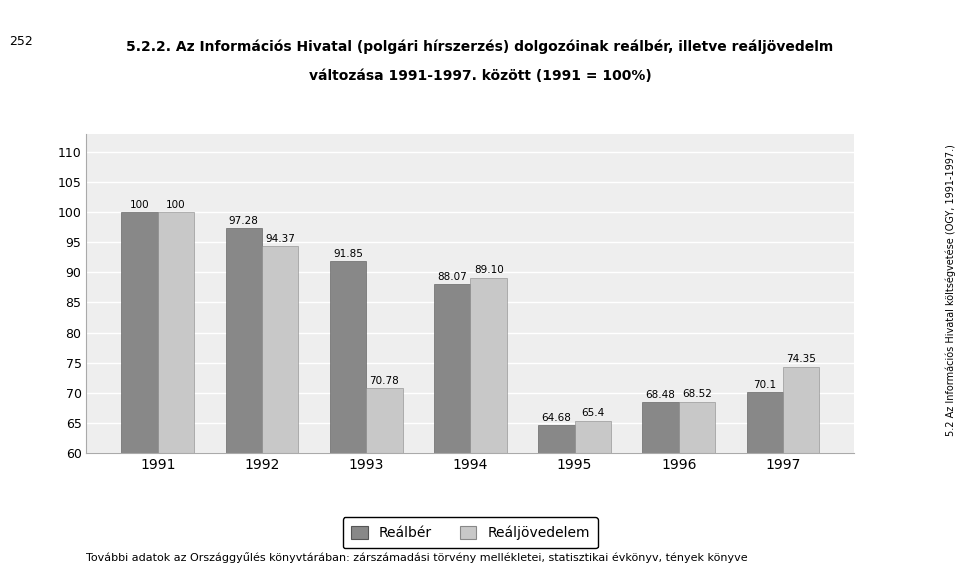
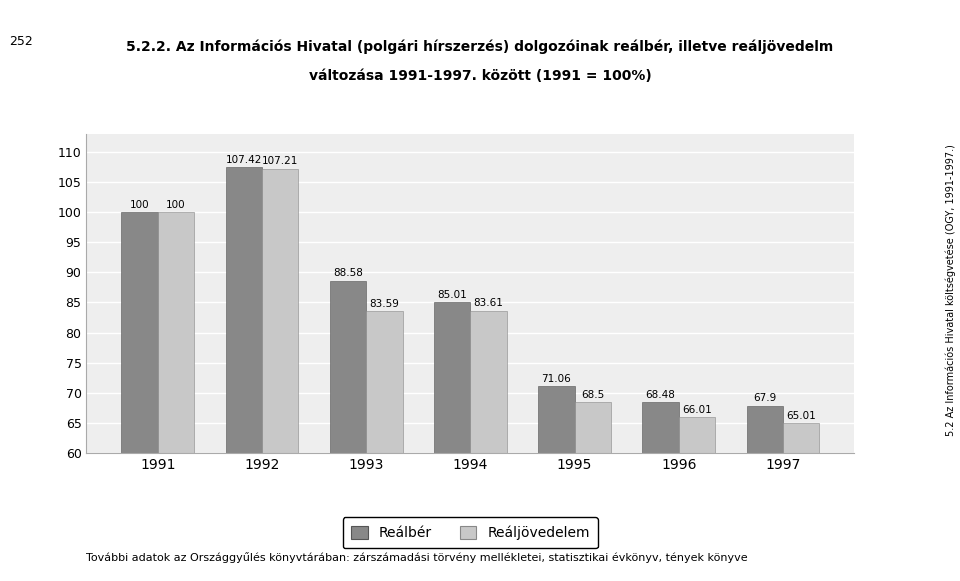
Reálbér/1992: 97.28 -> 107.42
Reáljövedelem/1992: 94.37 -> 107.21
Reálbér/1993: 91.85 -> 88.58
Reáljövedelem/1993: 70.78 -> 83.59
Reálbér/1994: 88.07 -> 85.01
Reáljövedelem/1994: 89.10 -> 83.61
Reálbér/1995: 64.68 -> 71.06
Reáljövedelem/1995: 65.4 -> 68.5
Reáljövedelem/1996: 68.52 -> 66.01
Reálbér/1997: 70.1 -> 67.9
Reáljövedelem/1997: 74.35 -> 65.01
